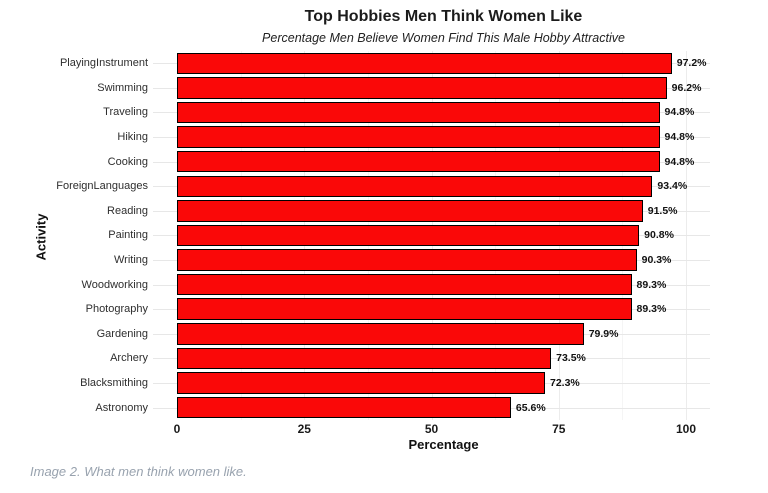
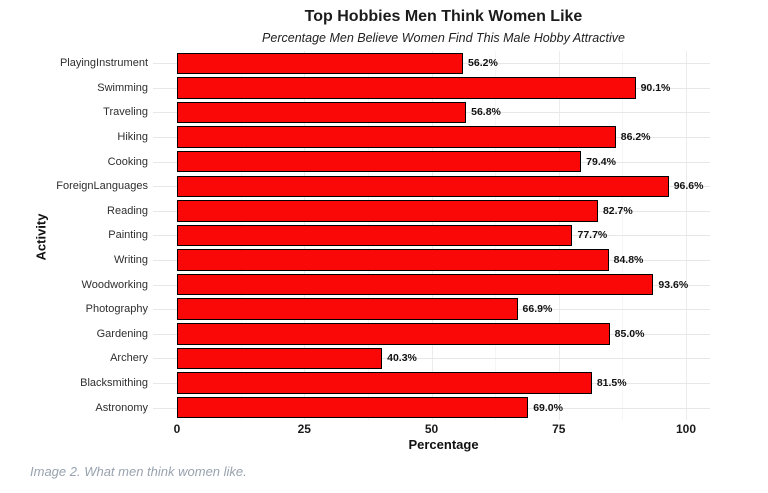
PlayingInstrument: 97.2% -> 56.2%
Swimming: 96.2% -> 90.1%
Traveling: 94.8% -> 56.8%
Hiking: 94.8% -> 86.2%
Cooking: 94.8% -> 79.4%
ForeignLanguages: 93.4% -> 96.6%
Reading: 91.5% -> 82.7%
Painting: 90.8% -> 77.7%
Writing: 90.3% -> 84.8%
Woodworking: 89.3% -> 93.6%
Photography: 89.3% -> 66.9%
Gardening: 79.9% -> 85.0%
Archery: 73.5% -> 40.3%
Blacksmithing: 72.3% -> 81.5%
Astronomy: 65.6% -> 69.0%
